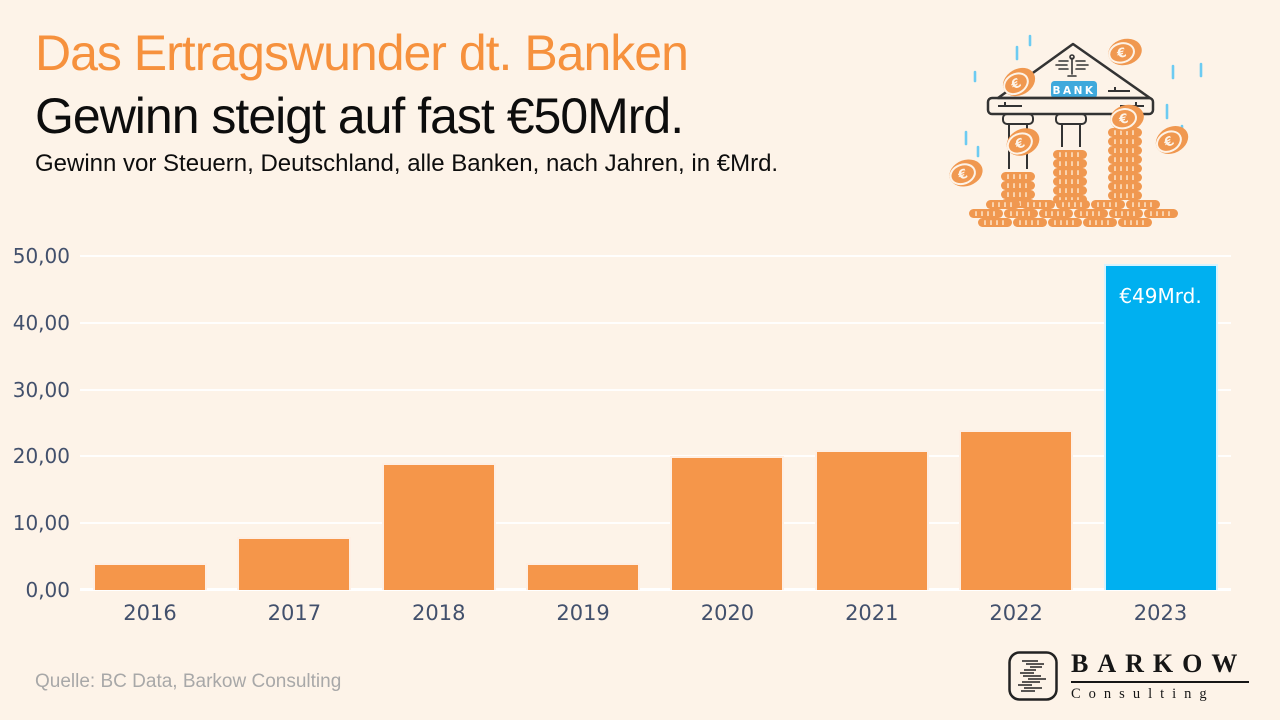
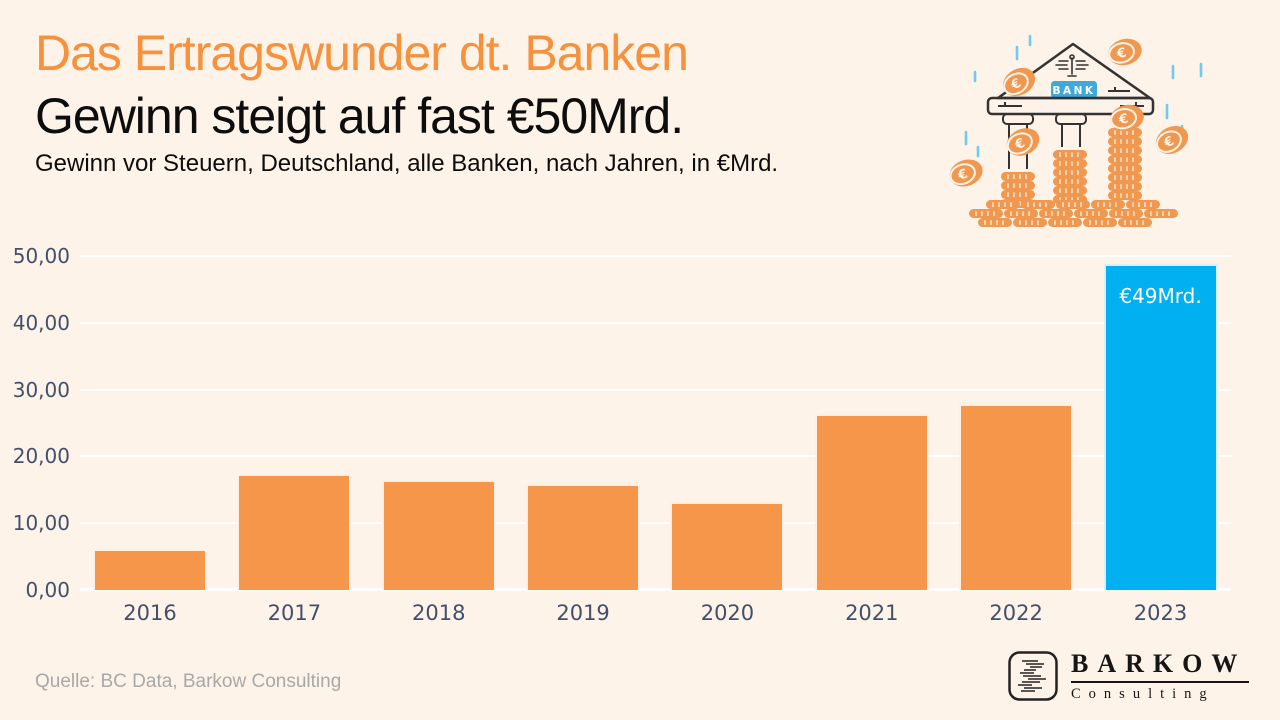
2016: 4 -> 6
2017: 8 -> 17
2018: 19 -> 16
2019: 4 -> 16
2020: 20 -> 13
2021: 21 -> 26
2022: 24 -> 28
